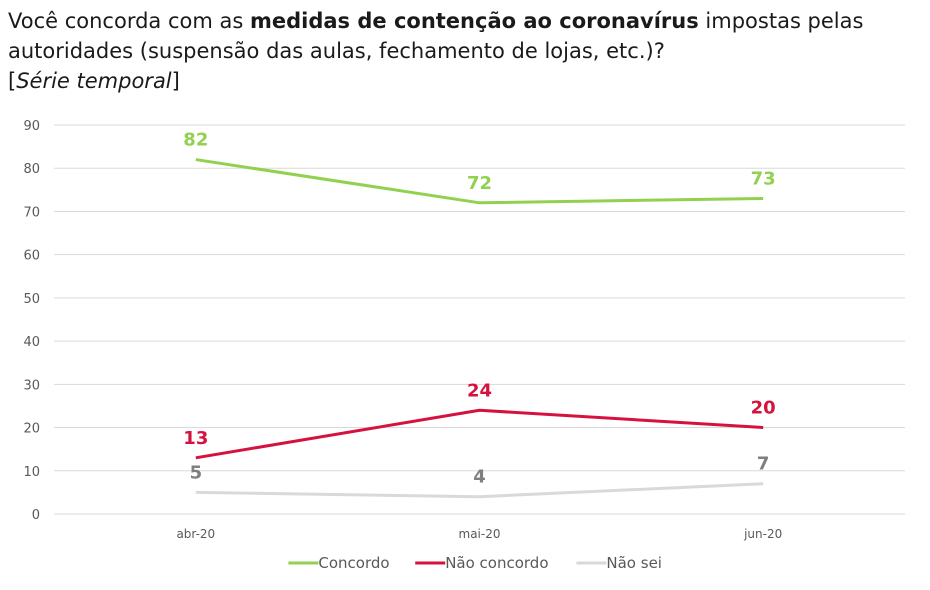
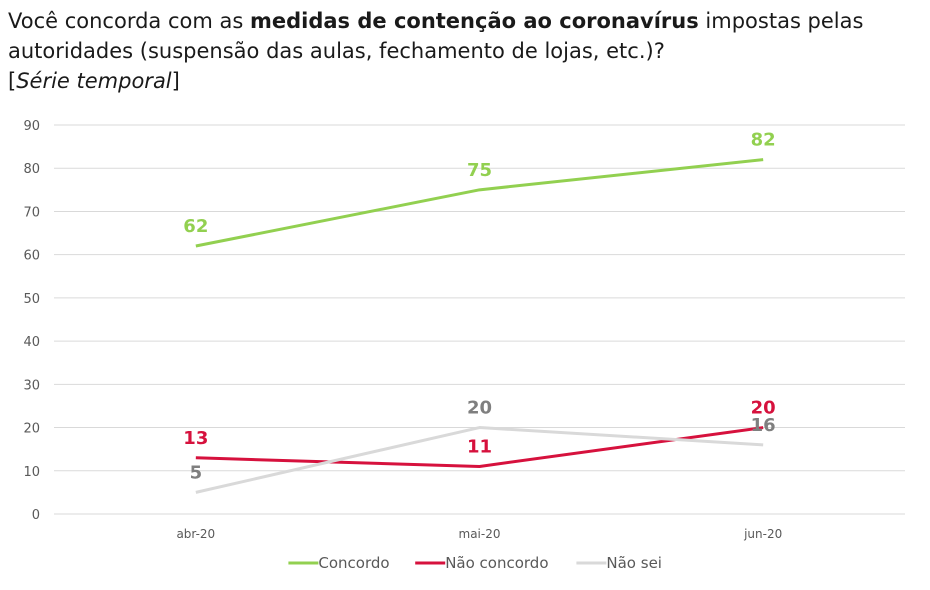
Concordo/abr-20: 82 -> 62
Concordo/mai-20: 72 -> 75
Não concordo/mai-20: 24 -> 11
Não sei/mai-20: 4 -> 20
Concordo/jun-20: 73 -> 82
Não sei/jun-20: 7 -> 16
